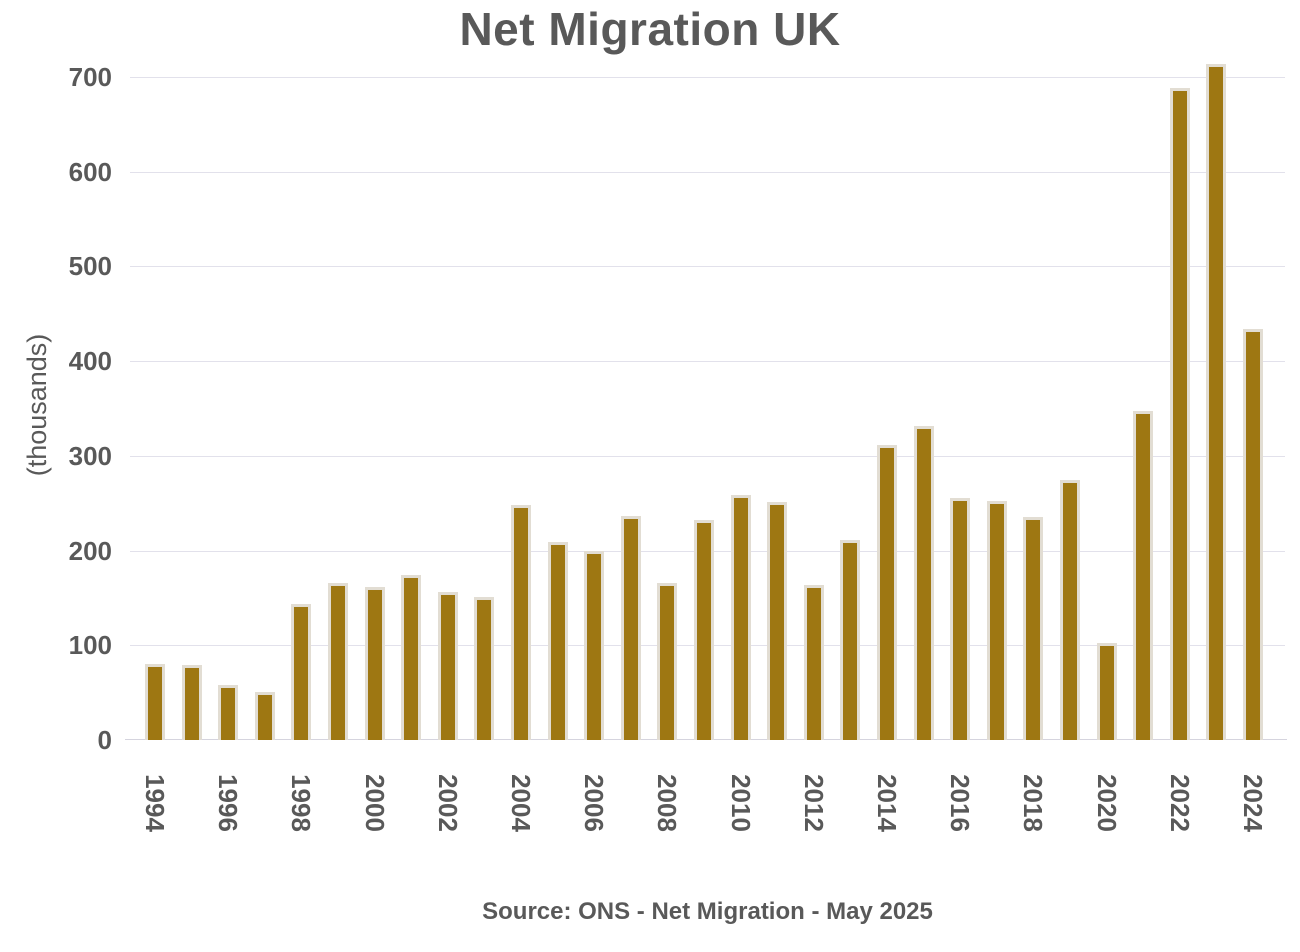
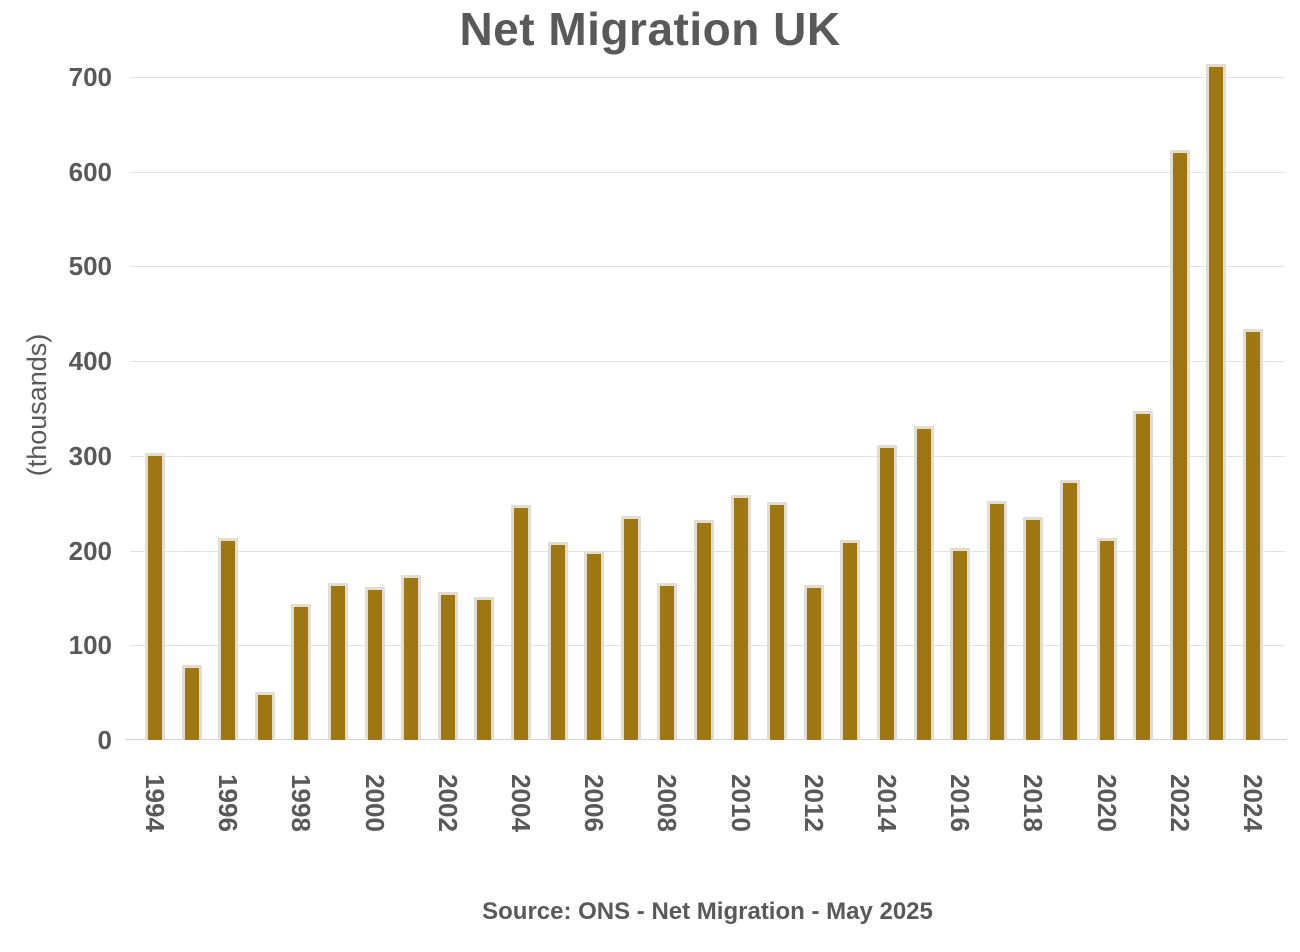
1994: 80 -> 300
1996: 60 -> 210
2016: 250 -> 200
2020: 100 -> 210
2022: 680 -> 620
